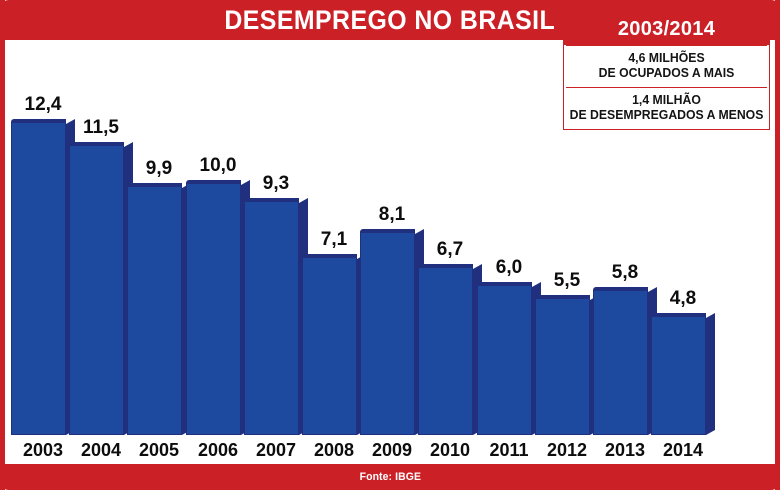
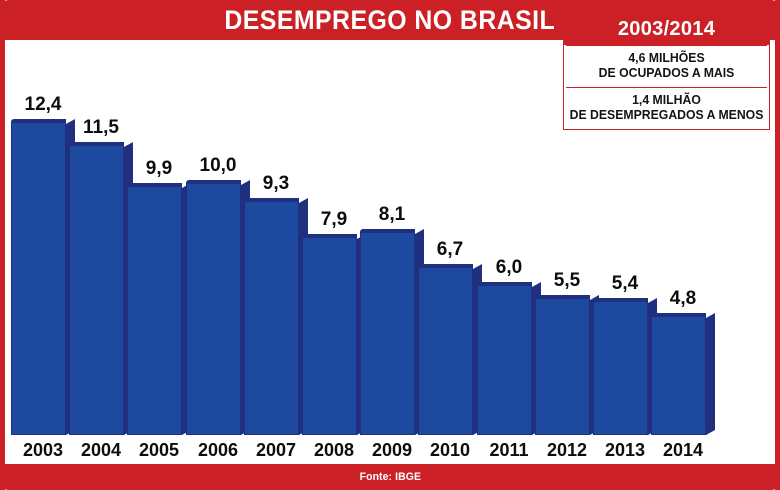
2008: 7,1 -> 7,9
2013: 5,8 -> 5,4
